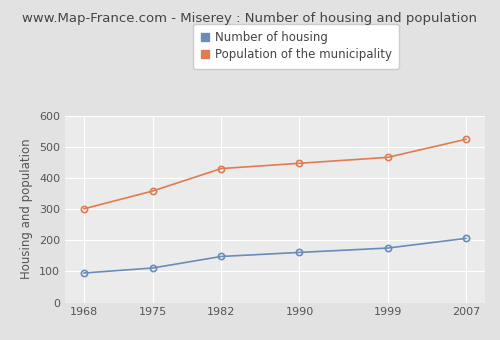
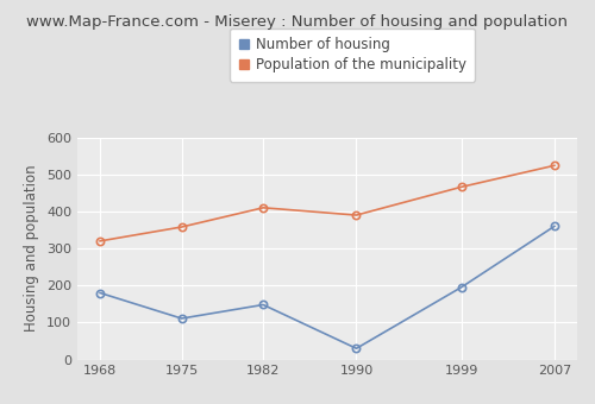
Number of housing/1968: 95 -> 180
Population of the municipality/1968: 301 -> 320
Population of the municipality/1982: 430 -> 410
Number of housing/1990: 161 -> 30
Population of the municipality/1990: 447 -> 390
Number of housing/1999: 175 -> 195
Number of housing/2007: 206 -> 360
